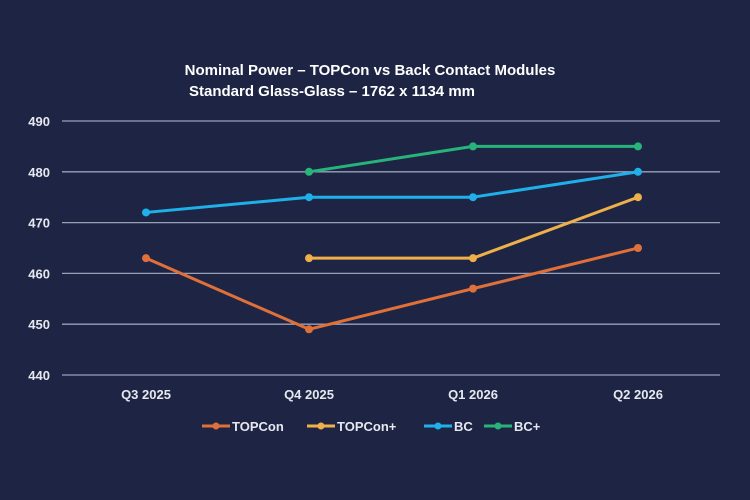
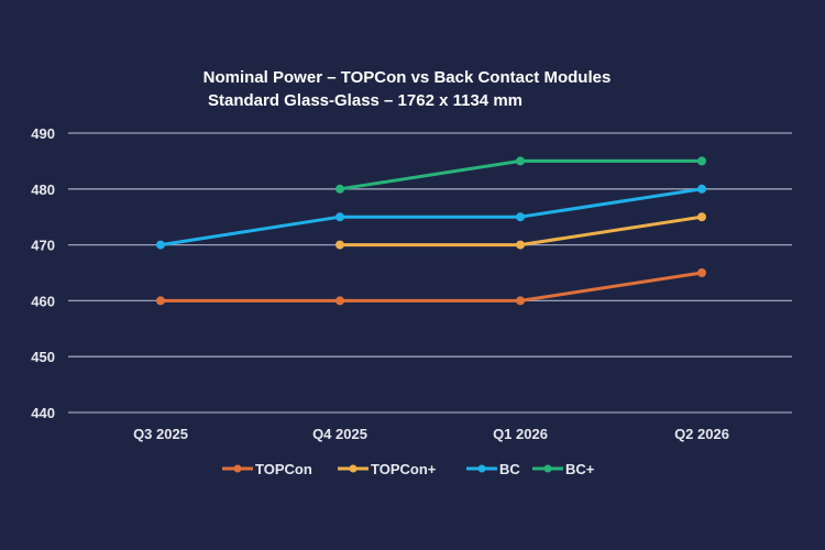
TOPCon/Q3 2025: 463 -> 460
BC/Q3 2025: 472 -> 470
TOPCon/Q4 2025: 449 -> 460
TOPCon+/Q4 2025: 463 -> 470
TOPCon/Q1 2026: 457 -> 460
TOPCon+/Q1 2026: 463 -> 470
